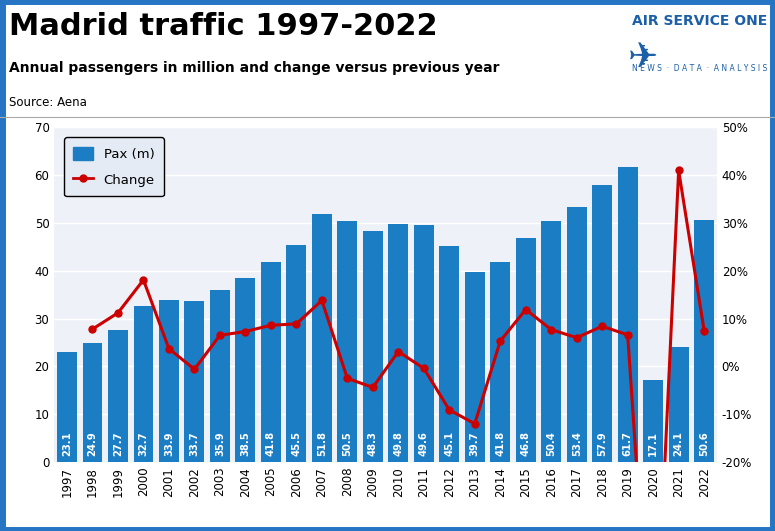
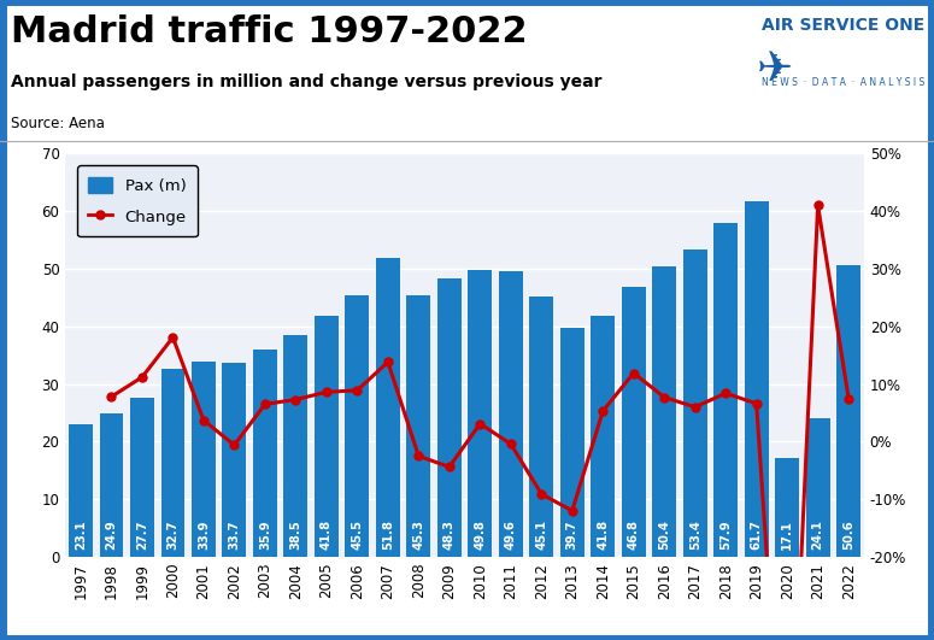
Pax (m)/2008: 50.5 -> 45.3
